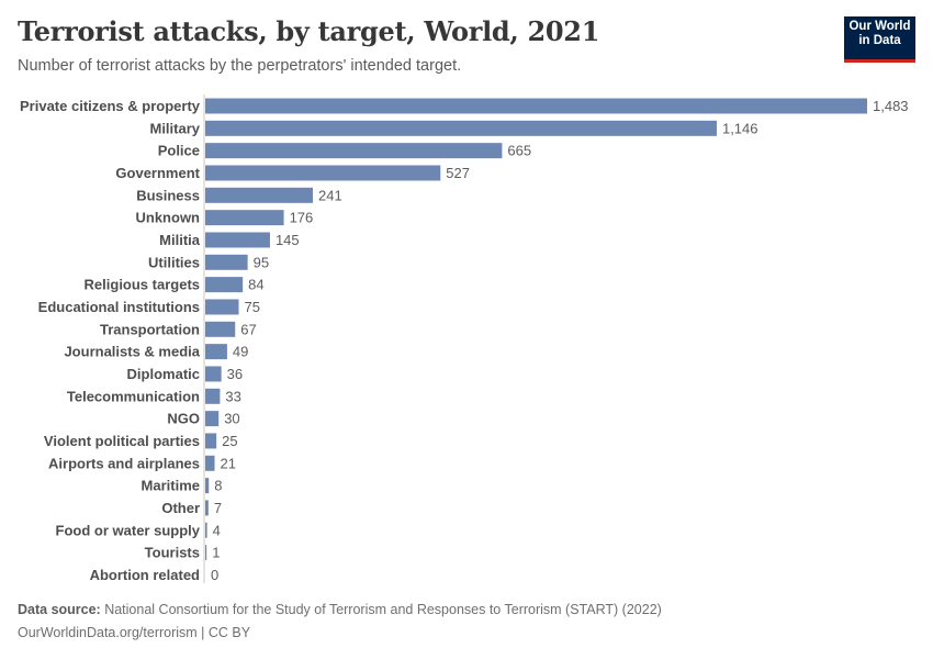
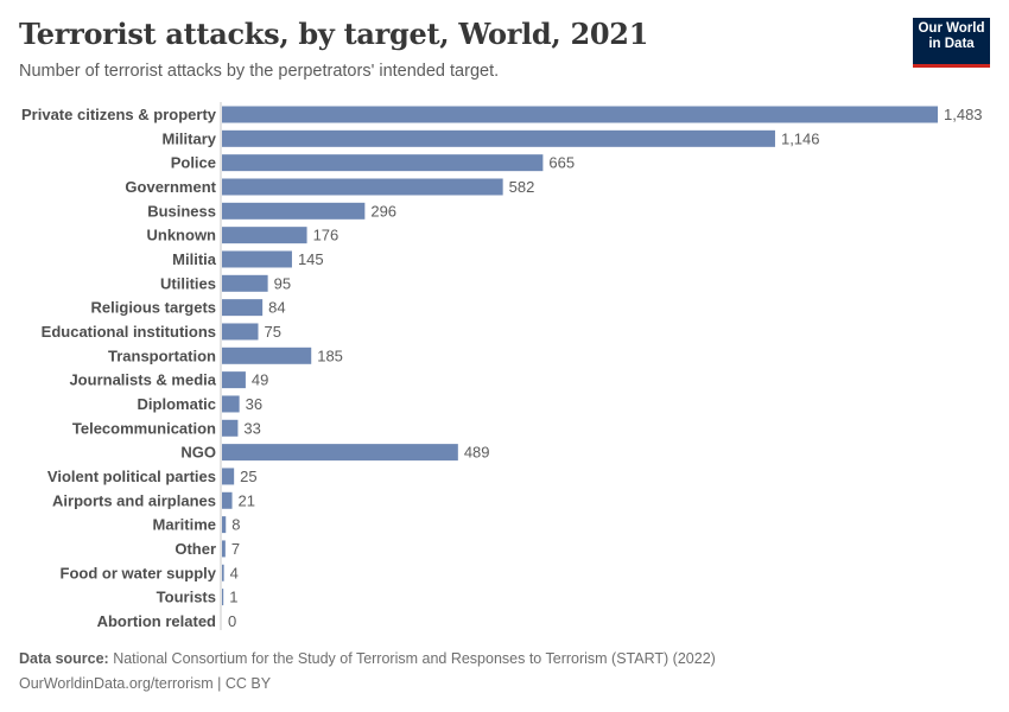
Government: 527 -> 582
Business: 241 -> 296
Transportation: 67 -> 185
NGO: 30 -> 489
